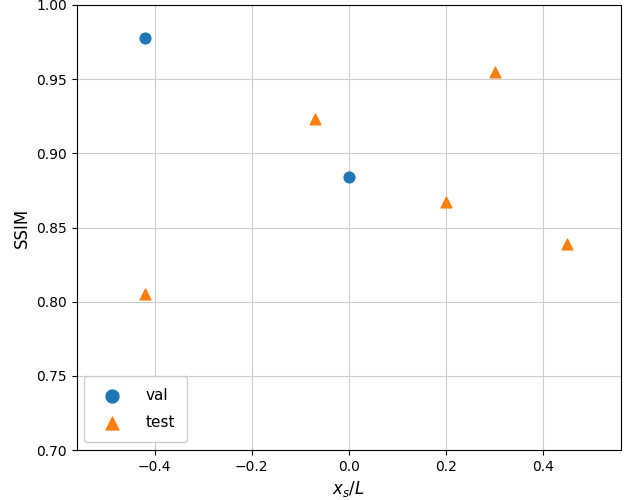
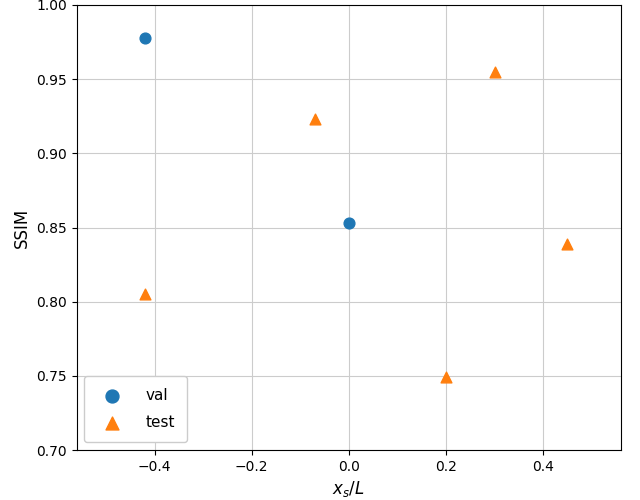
val/0.0: 0.884 -> 0.853
test/0.2: 0.867 -> 0.749
